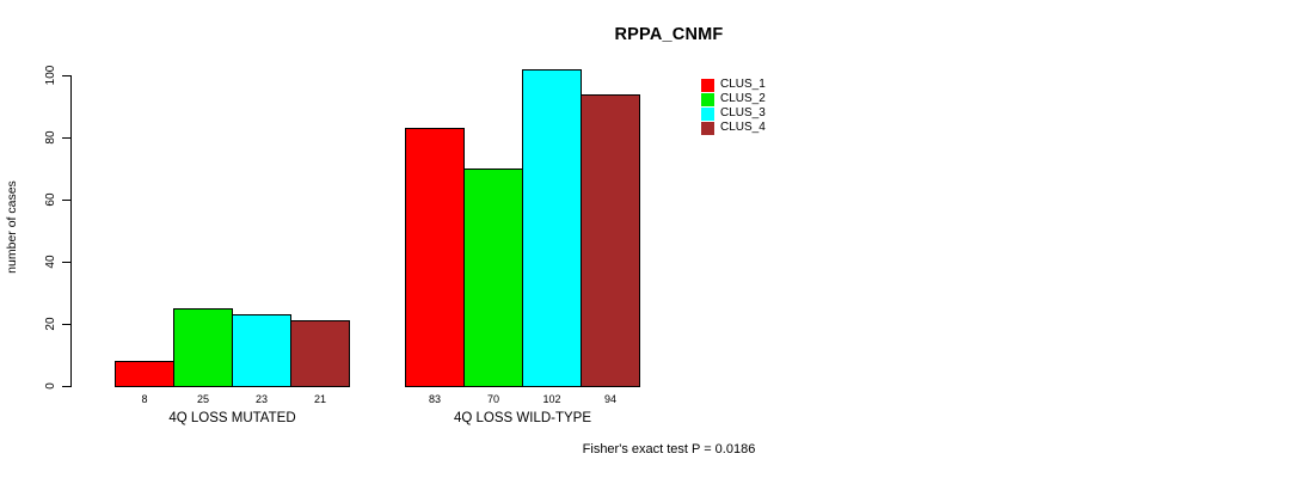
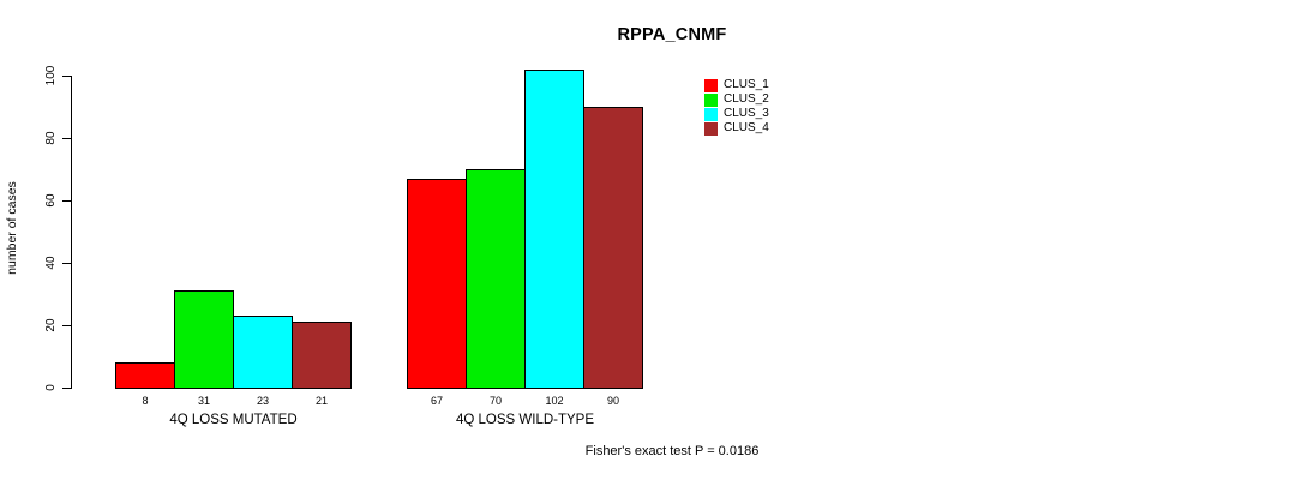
CLUS_2/4Q LOSS MUTATED: 25 -> 31
CLUS_1/4Q LOSS WILD-TYPE: 83 -> 67
CLUS_4/4Q LOSS WILD-TYPE: 94 -> 90
